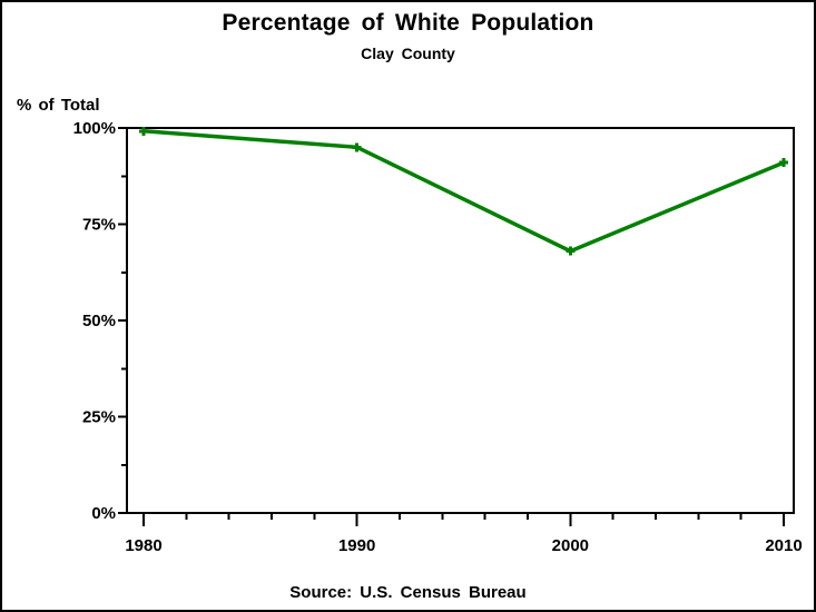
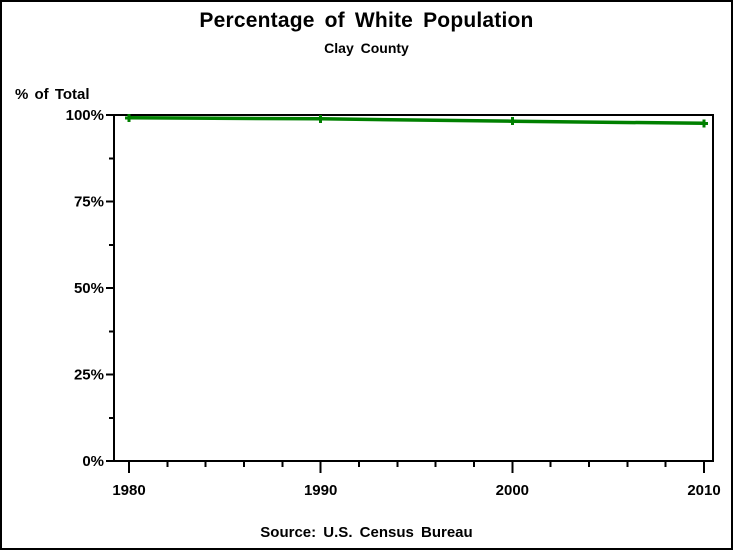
1990: 95% -> 99%
2000: 68% -> 98%
2010: 91% -> 98%
